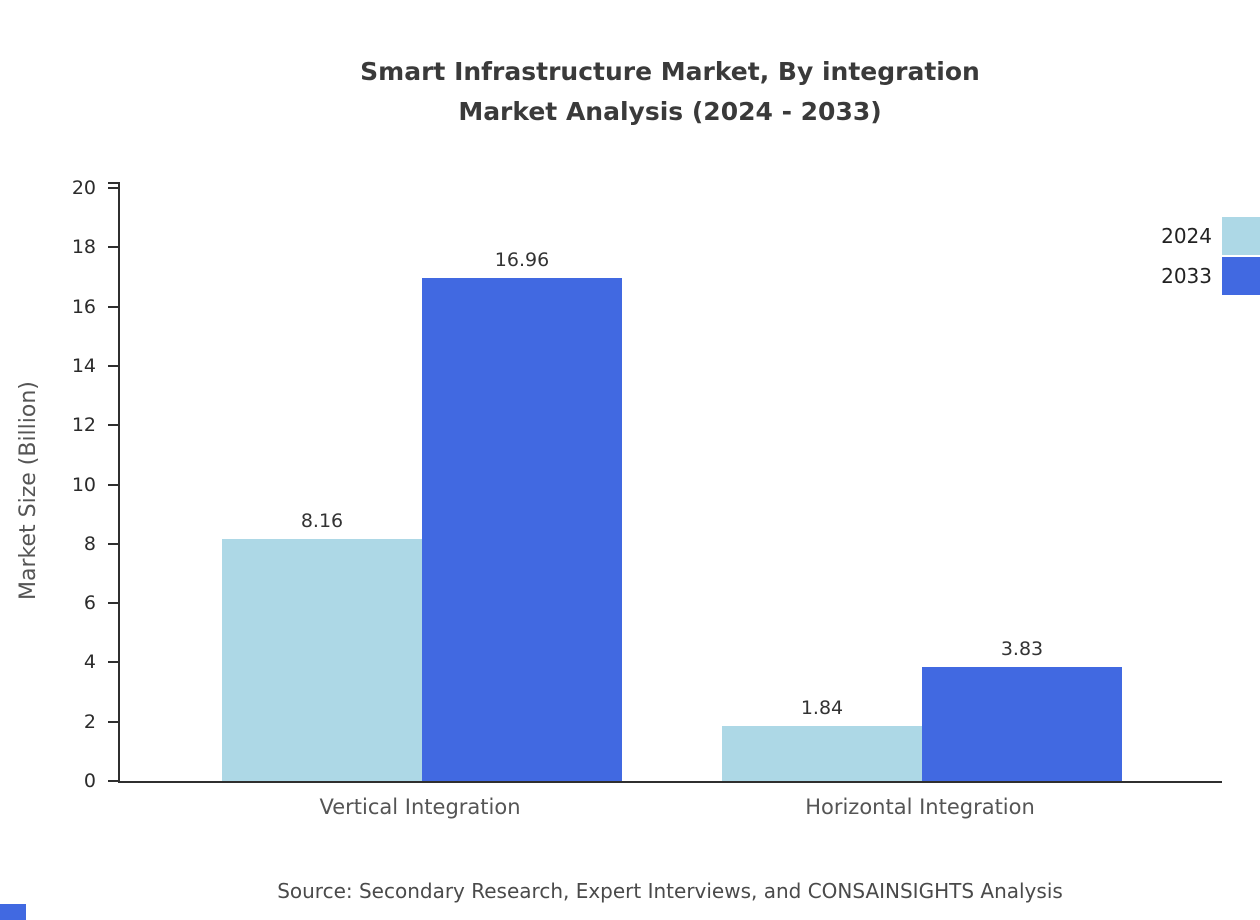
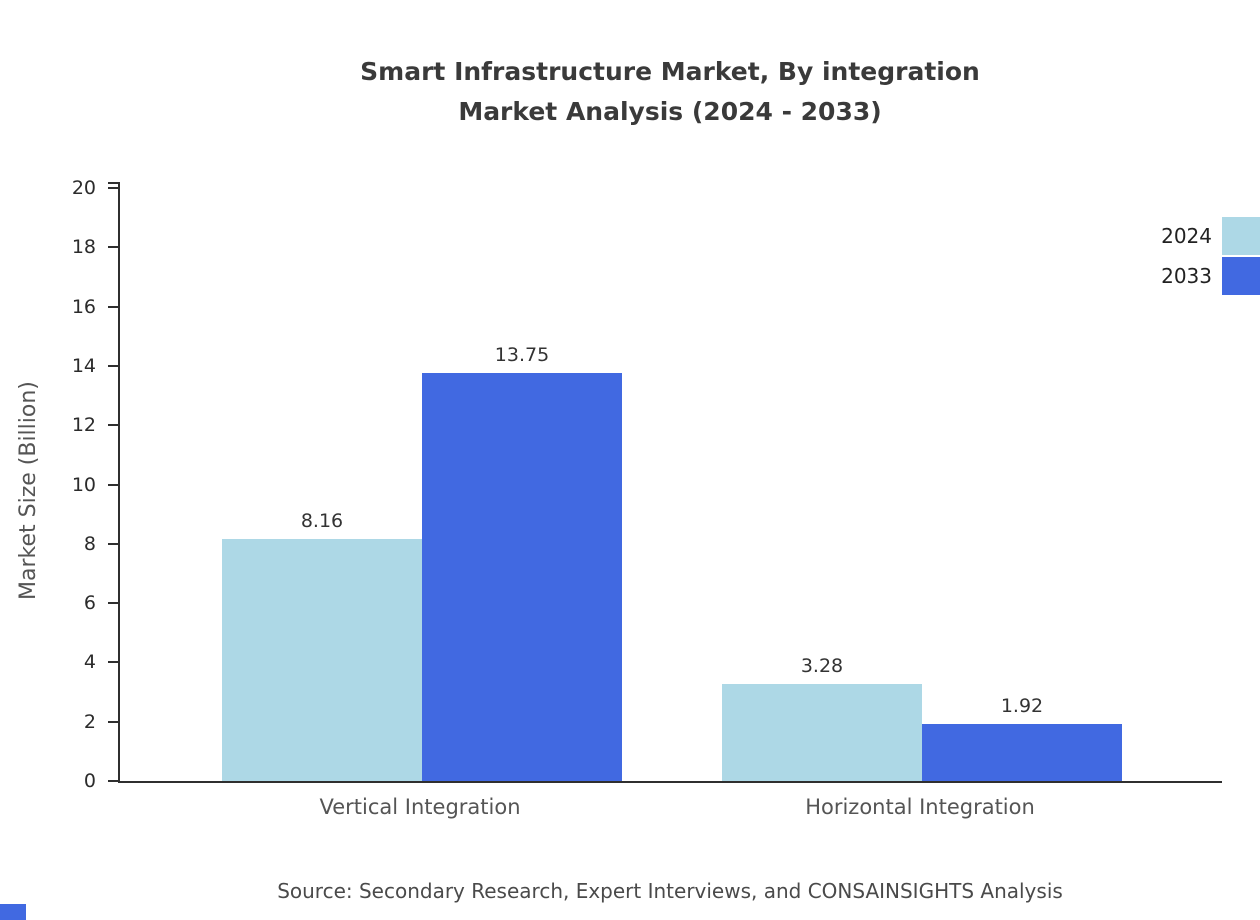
2033/Vertical Integration: 16.96 -> 13.75
2024/Horizontal Integration: 1.84 -> 3.28
2033/Horizontal Integration: 3.83 -> 1.92
